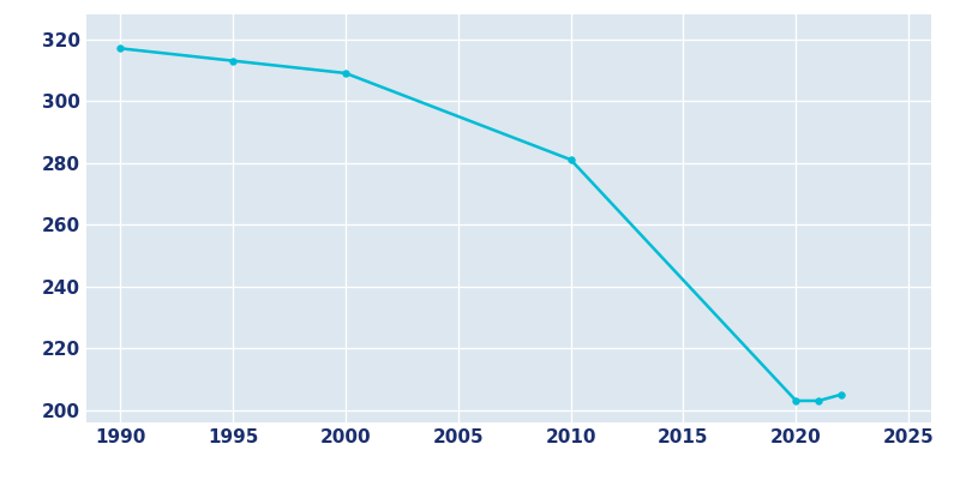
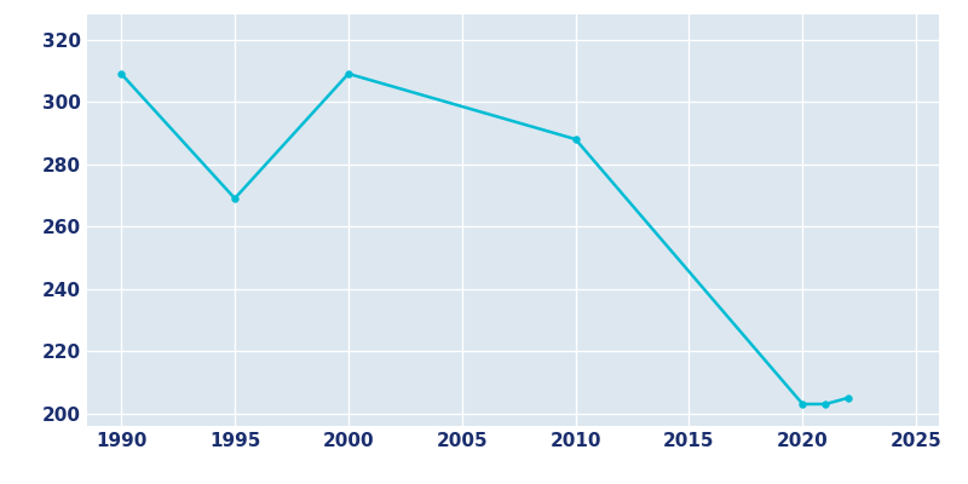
1990: 317 -> 309
1995: 313 -> 269
2010: 281 -> 288
